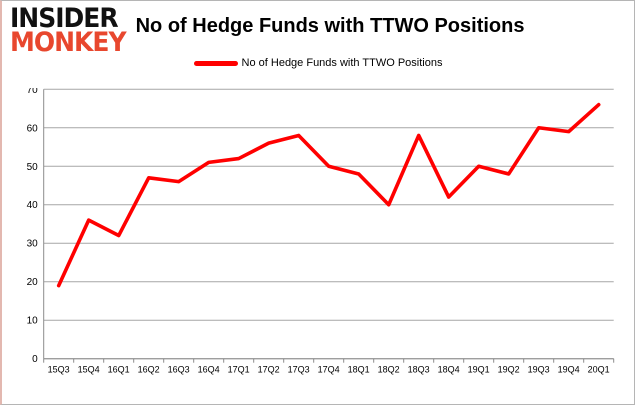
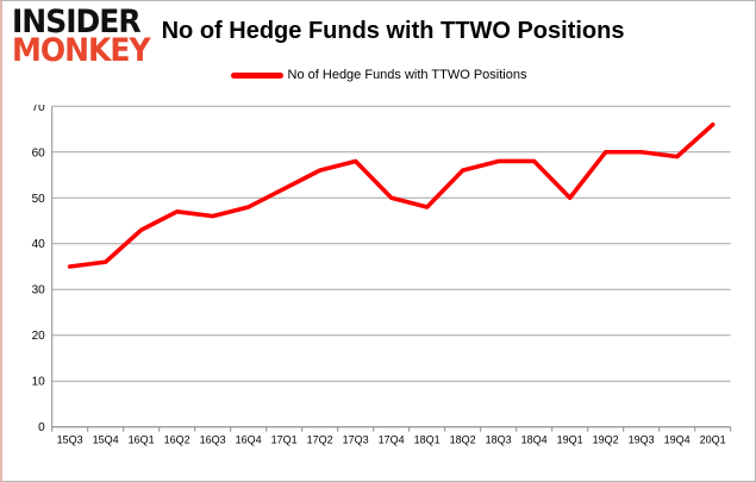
15Q3: 19 -> 35
16Q1: 32 -> 43
16Q4: 51 -> 48
18Q2: 40 -> 56
18Q4: 42 -> 58
19Q2: 48 -> 60
